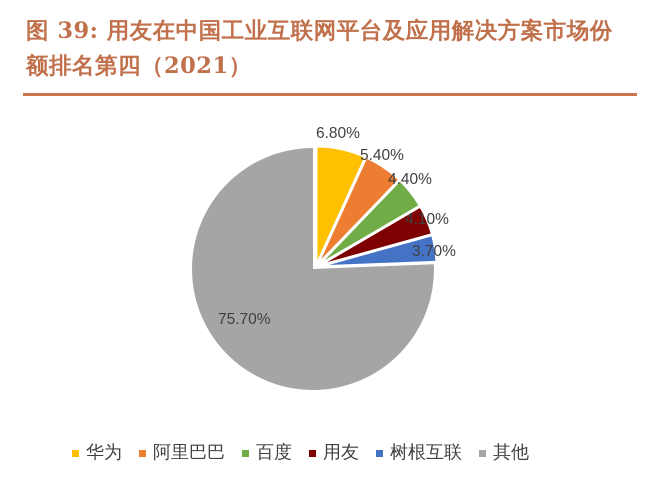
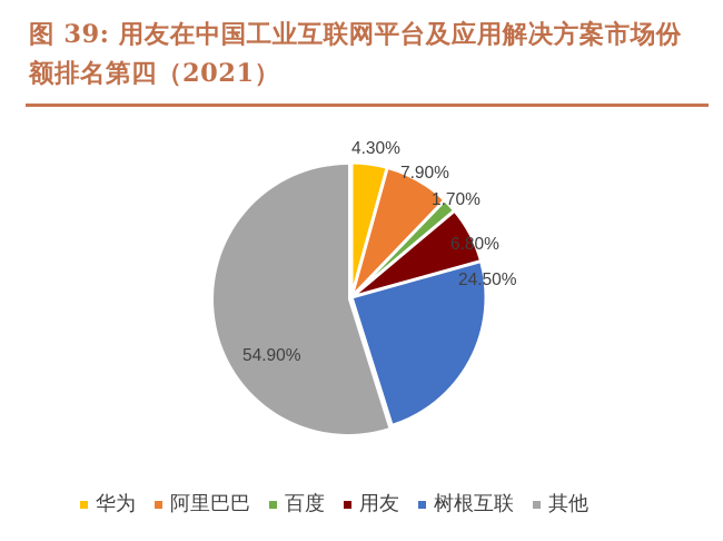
华为: 6.80% -> 4.30%
阿里巴巴: 5.40% -> 7.90%
百度: 4.40% -> 1.70%
用友: 4.10% -> 6.80%
树根互联: 3.70% -> 24.50%
其他: 75.70% -> 54.90%
